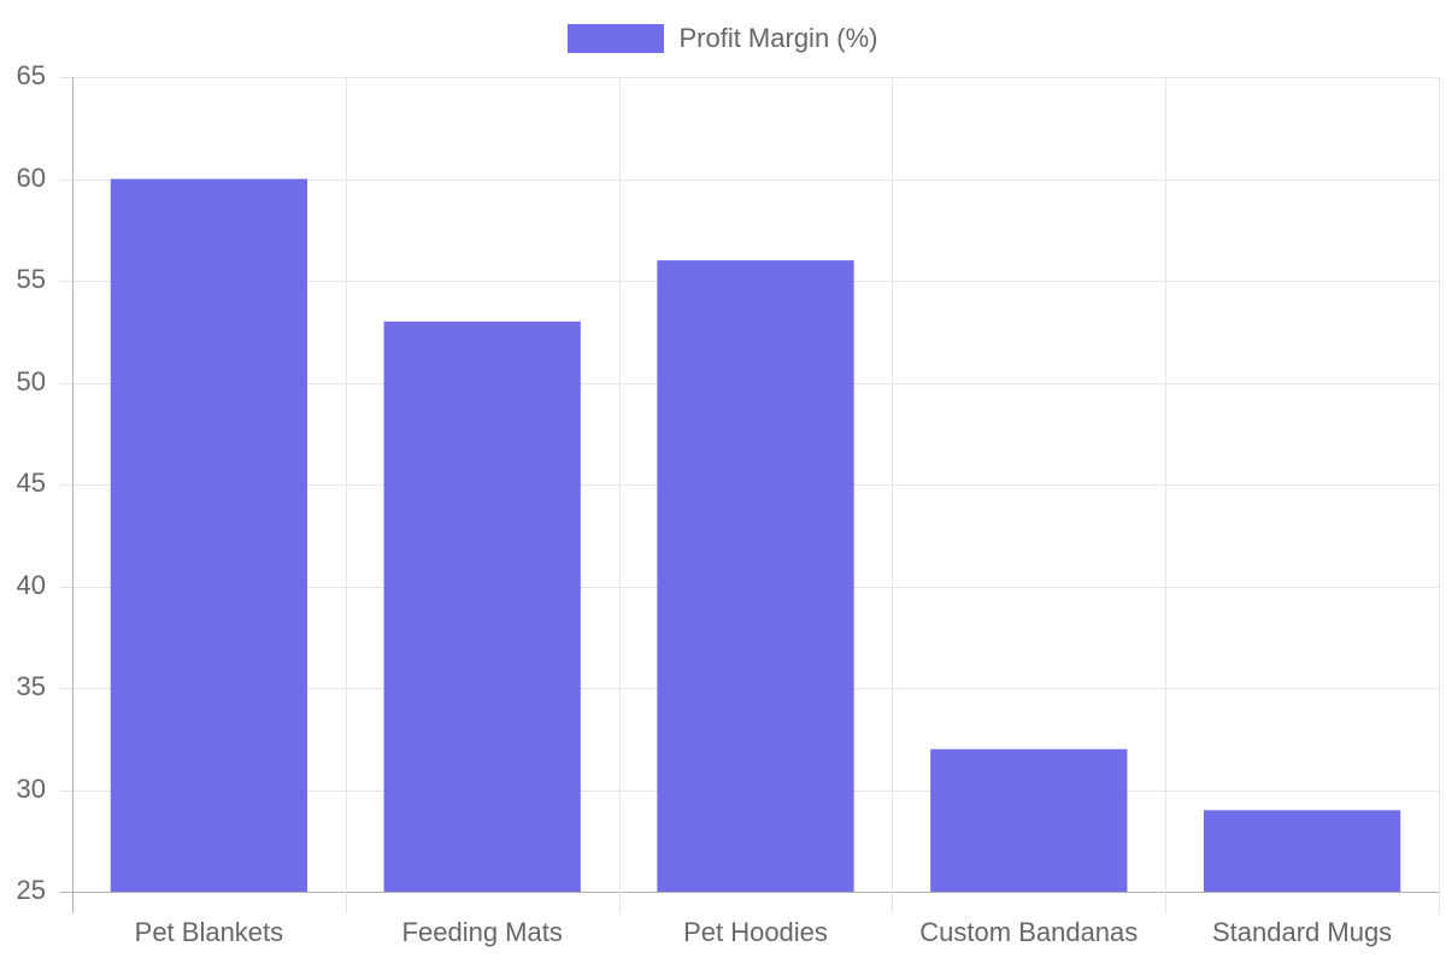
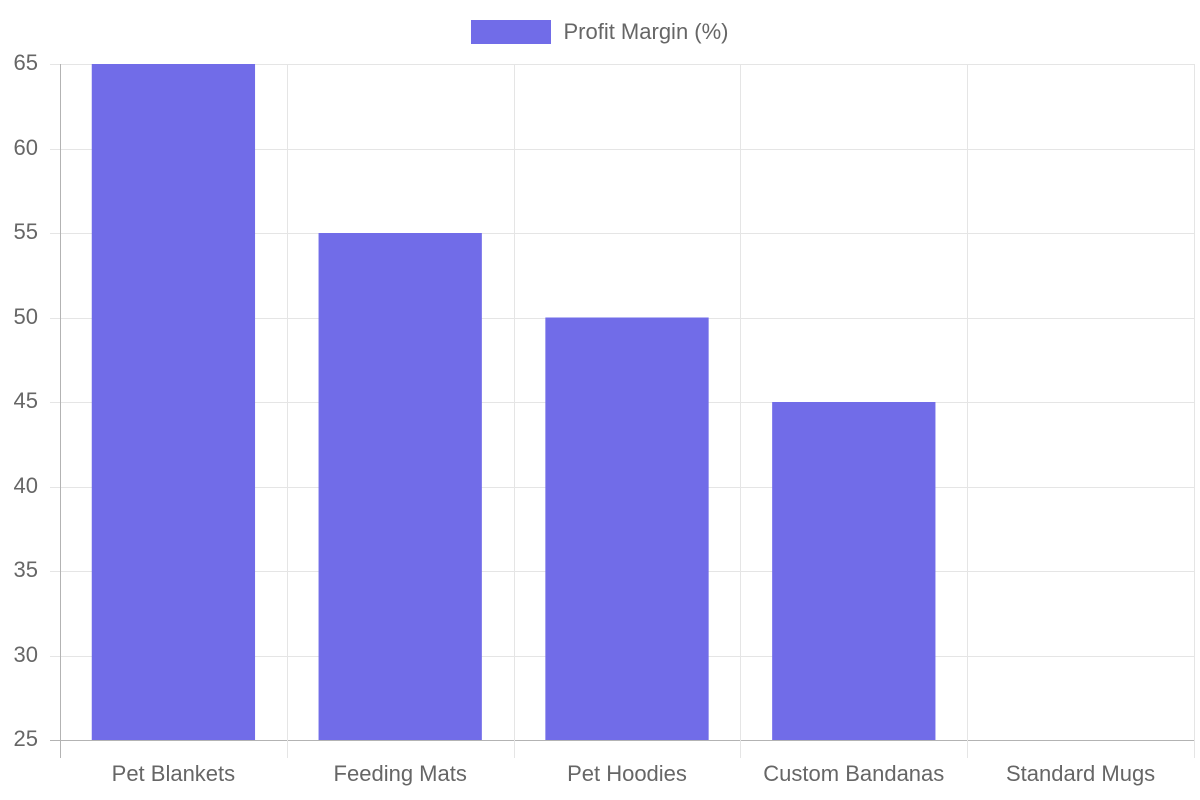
Pet Blankets: 60 -> 65
Feeding Mats: 53 -> 55
Pet Hoodies: 56 -> 50
Custom Bandanas: 32 -> 45
Standard Mugs: 29 -> 25
